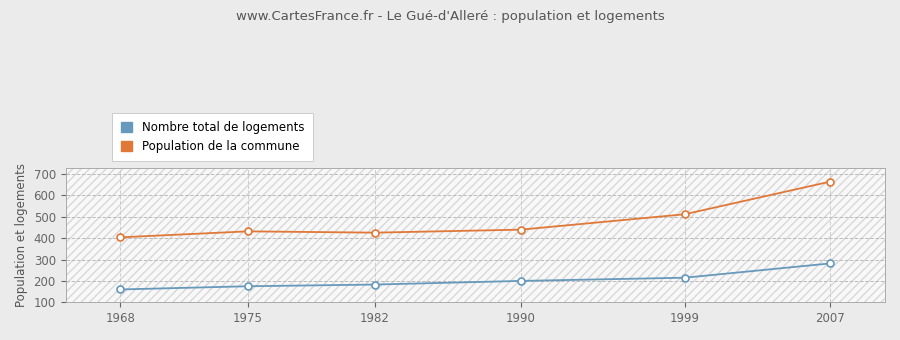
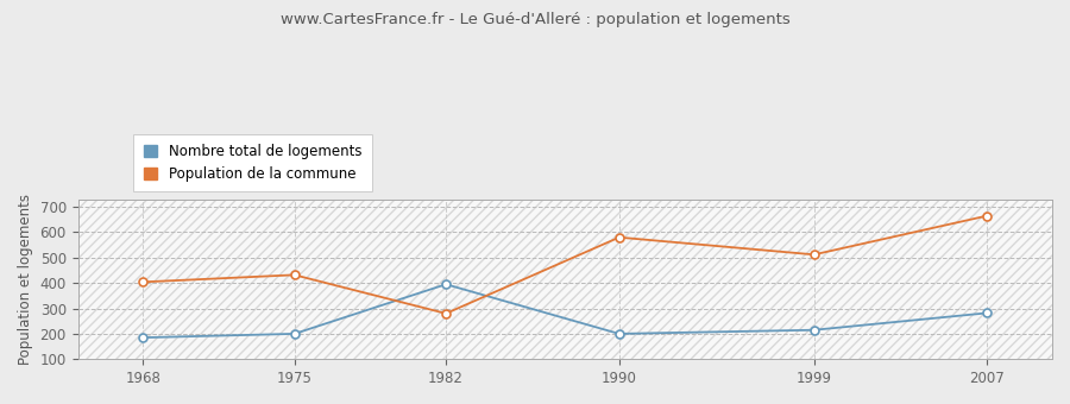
Nombre total de logements/1968: 160 -> 185
Nombre total de logements/1975: 175 -> 200
Nombre total de logements/1982: 183 -> 395
Population de la commune/1982: 426 -> 280
Population de la commune/1990: 440 -> 580
